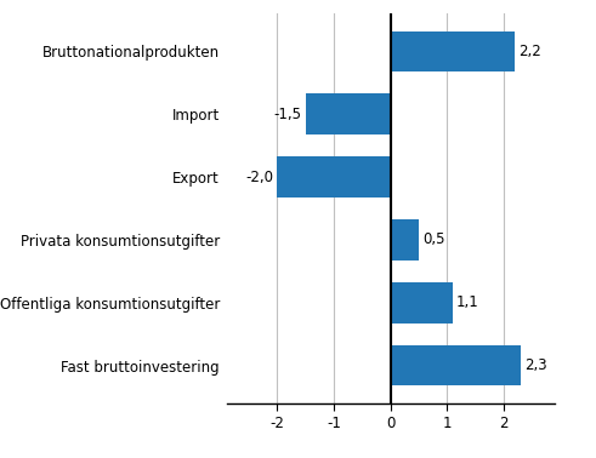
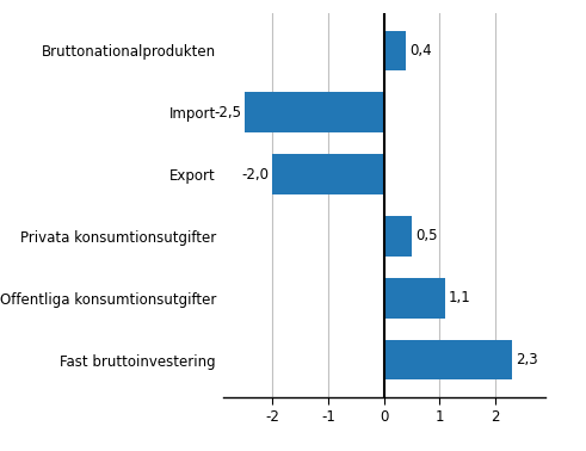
Bruttonationalprodukten: 2,2 -> 0,4
Import: -1,5 -> -2,5
